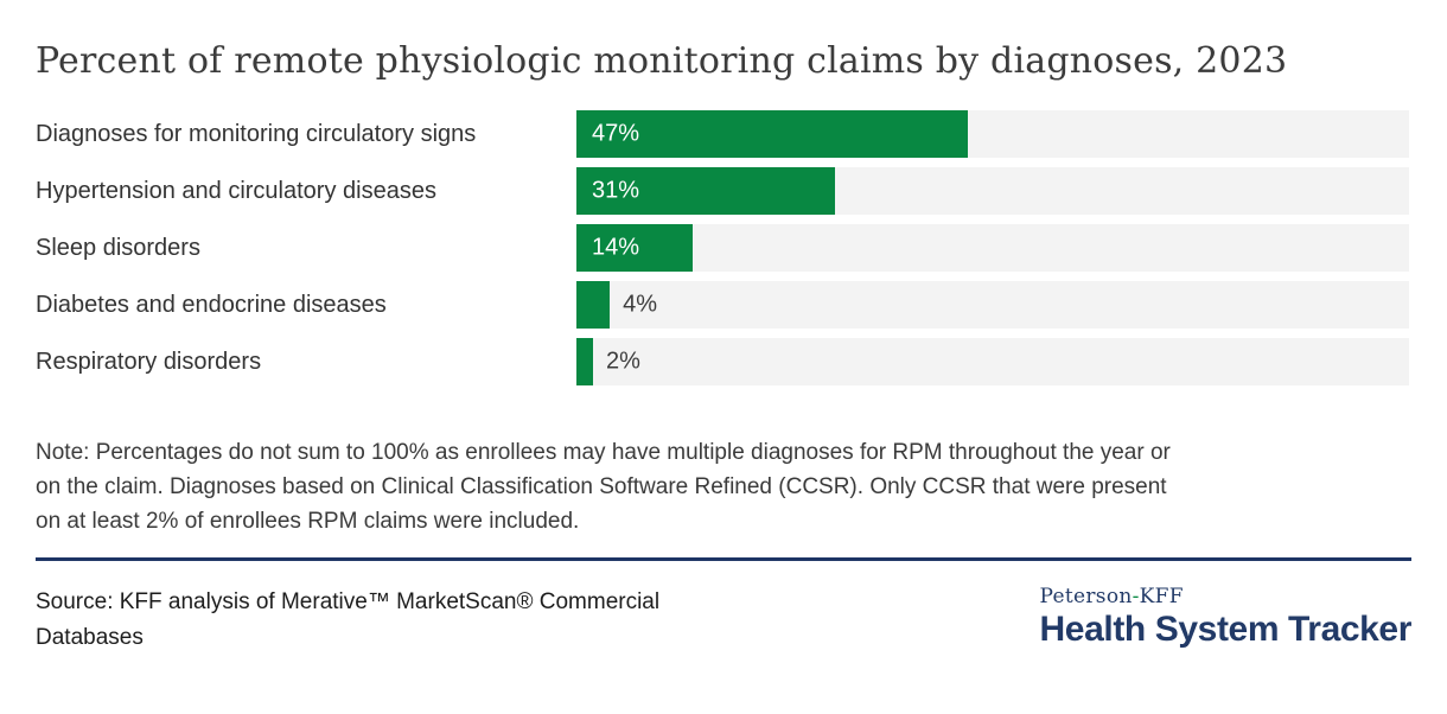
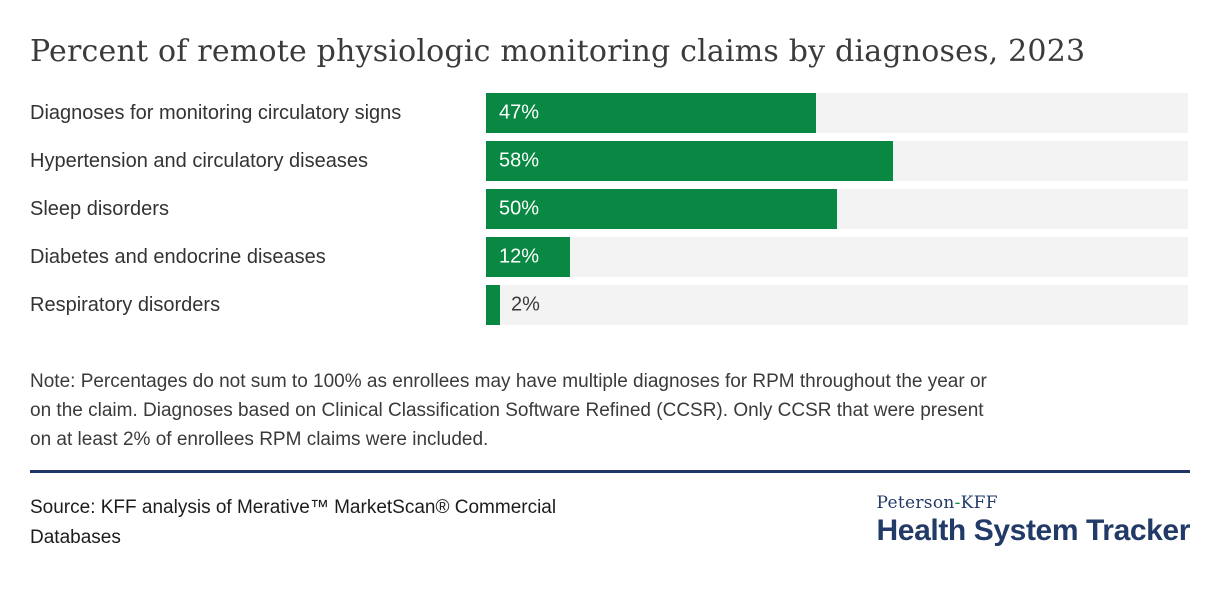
Hypertension and circulatory diseases: 31% -> 58%
Sleep disorders: 14% -> 50%
Diabetes and endocrine diseases: 4% -> 12%
